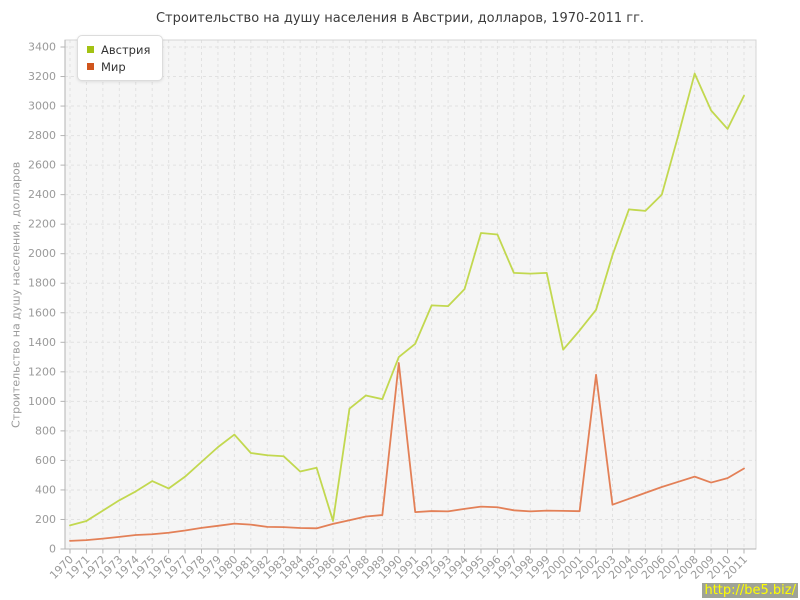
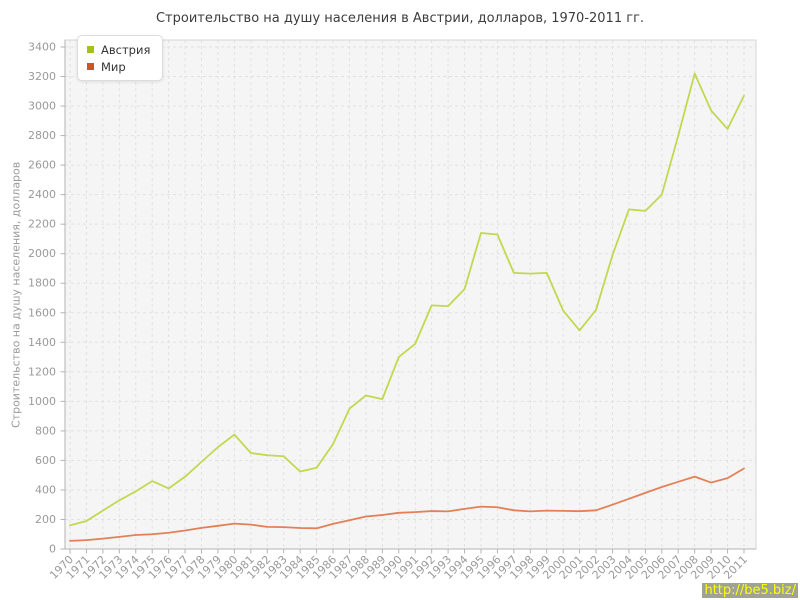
Австрия/1986: 190 -> 710
Мир/1990: 1260 -> 240
Австрия/2000: 1350 -> 1620
Мир/2002: 1180 -> 260
